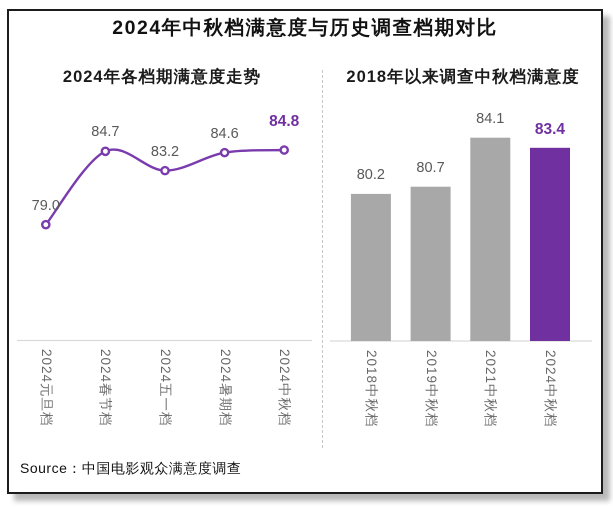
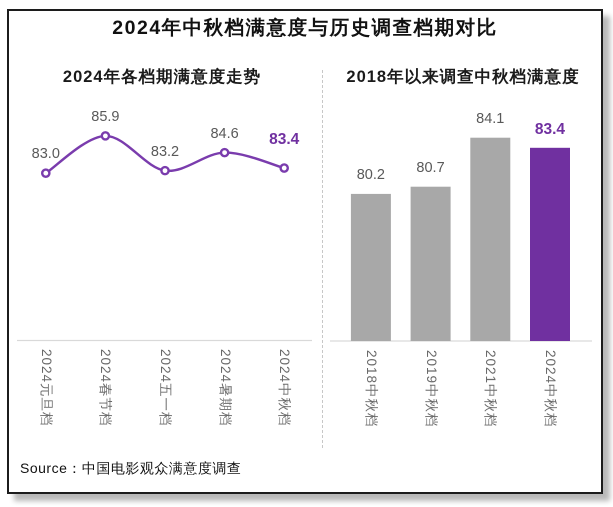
2024年各档期满意度走势/2024元旦档: 79.0 -> 83.0
2024年各档期满意度走势/2024春节档: 84.7 -> 85.9
2024年各档期满意度走势/2024中秋档: 84.8 -> 83.4
